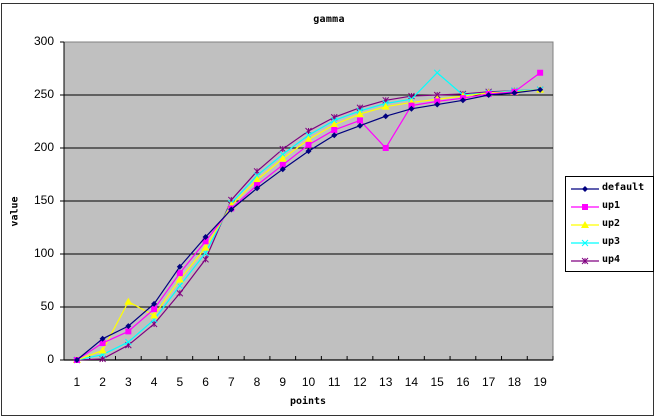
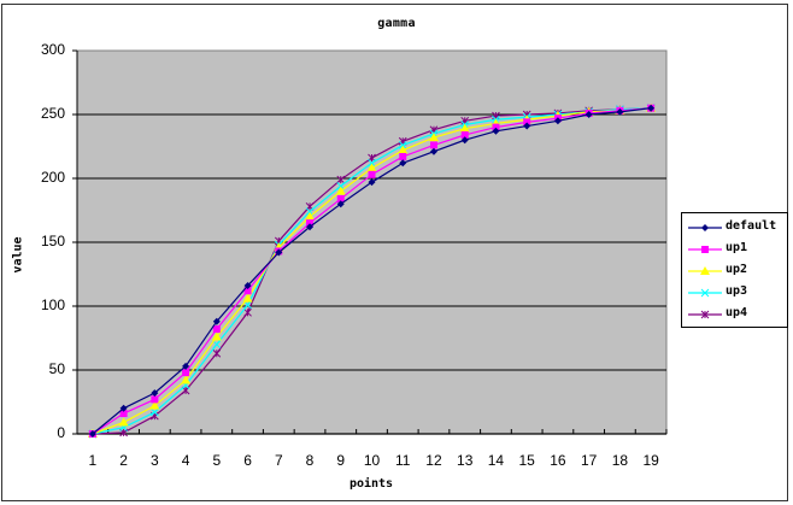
up2/3: 55 -> 22
up1/13: 200 -> 234
up3/15: 271 -> 248
up1/19: 271 -> 255
